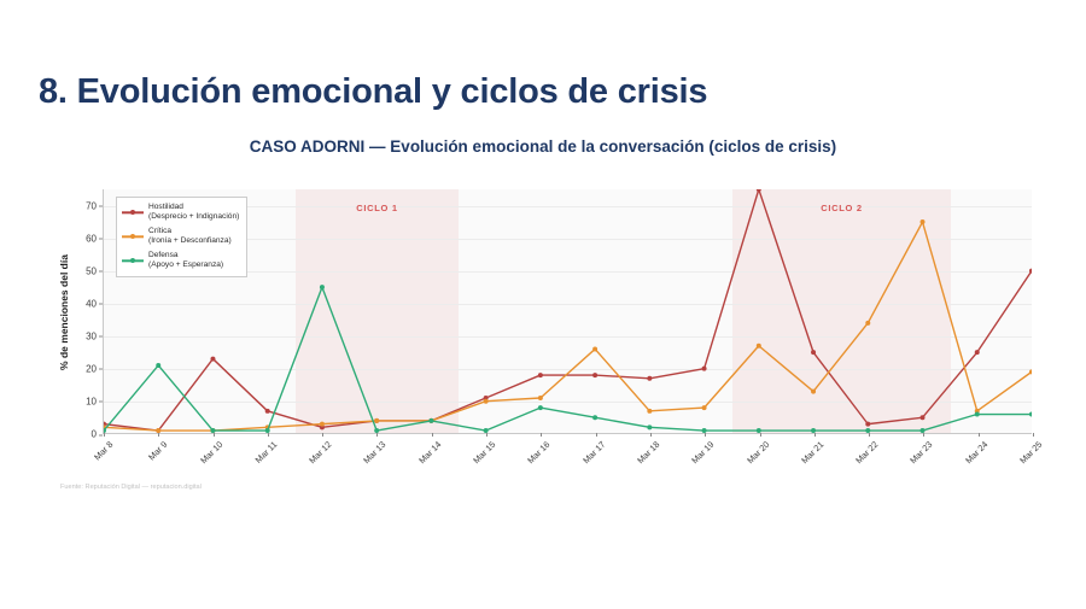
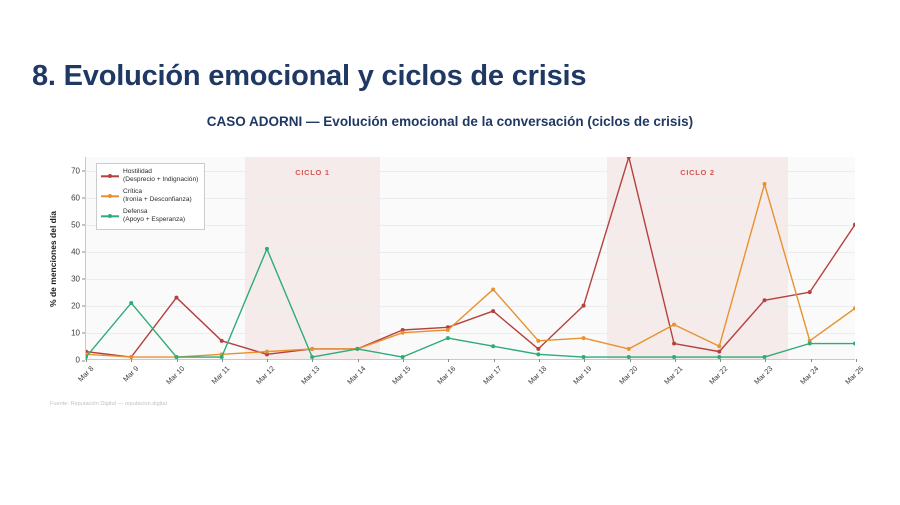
Defensa/Mar 12: 45 -> 41
Hostilidad/Mar 16: 18 -> 12
Hostilidad/Mar 18: 17 -> 4
Crítica/Mar 20: 27 -> 4
Hostilidad/Mar 21: 25 -> 6
Crítica/Mar 22: 34 -> 5
Hostilidad/Mar 23: 5 -> 22
